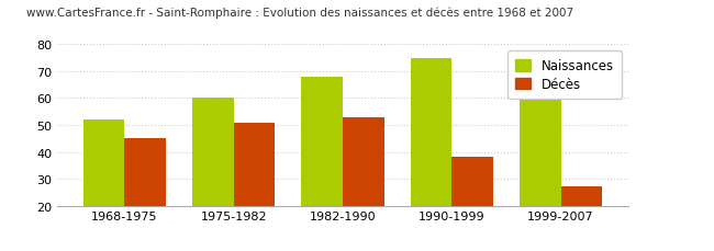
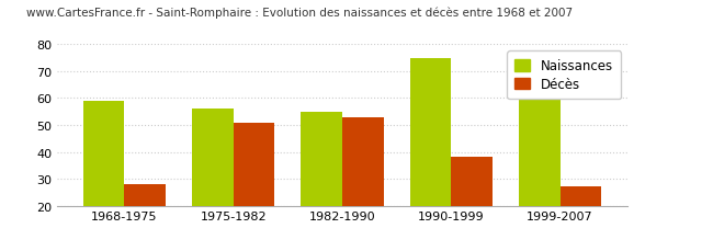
Naissances/1968-1975: 52 -> 59
Décès/1968-1975: 45 -> 28
Naissances/1975-1982: 60 -> 56
Naissances/1982-1990: 68 -> 55
